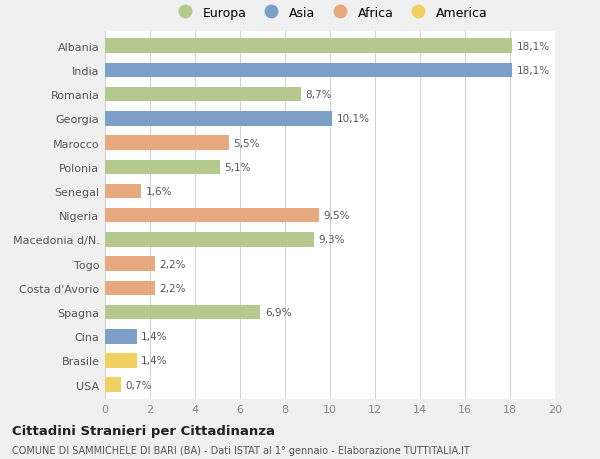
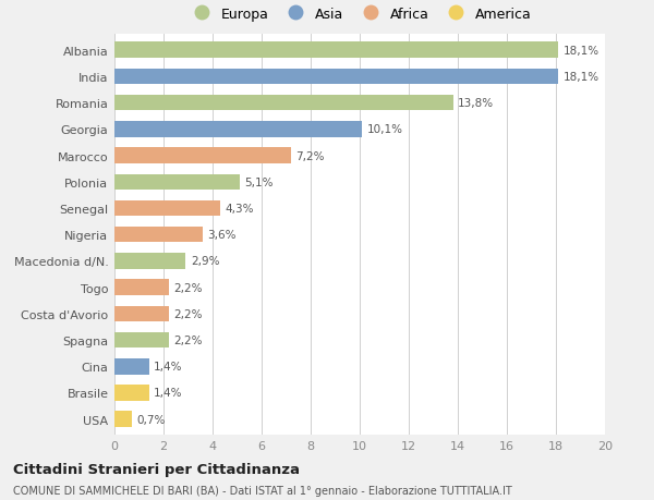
Romania: 8,7% -> 13,8%
Marocco: 5,5% -> 7,2%
Senegal: 1,6% -> 4,3%
Nigeria: 9,5% -> 3,6%
Macedonia d/N.: 9,3% -> 2,9%
Spagna: 6,9% -> 2,2%
